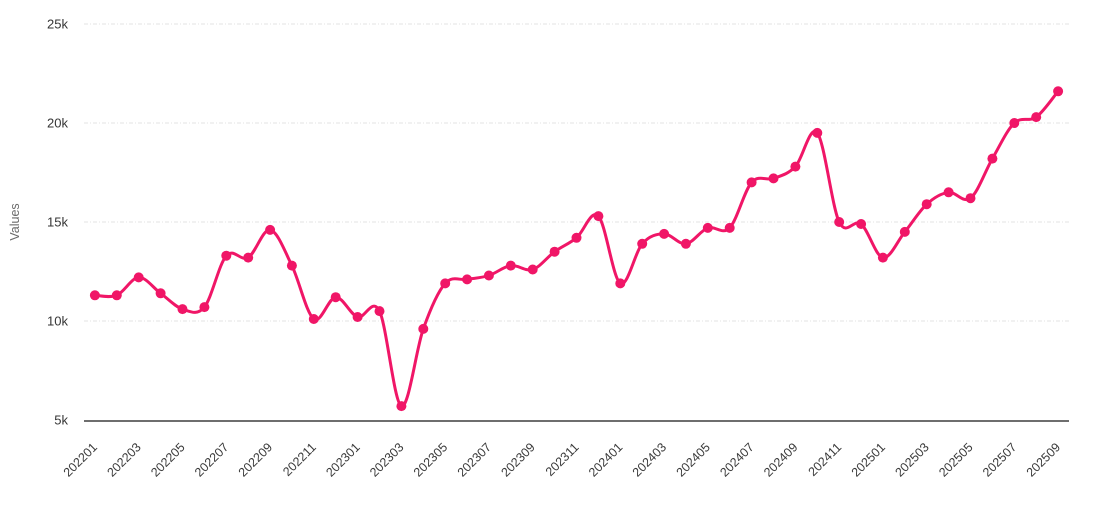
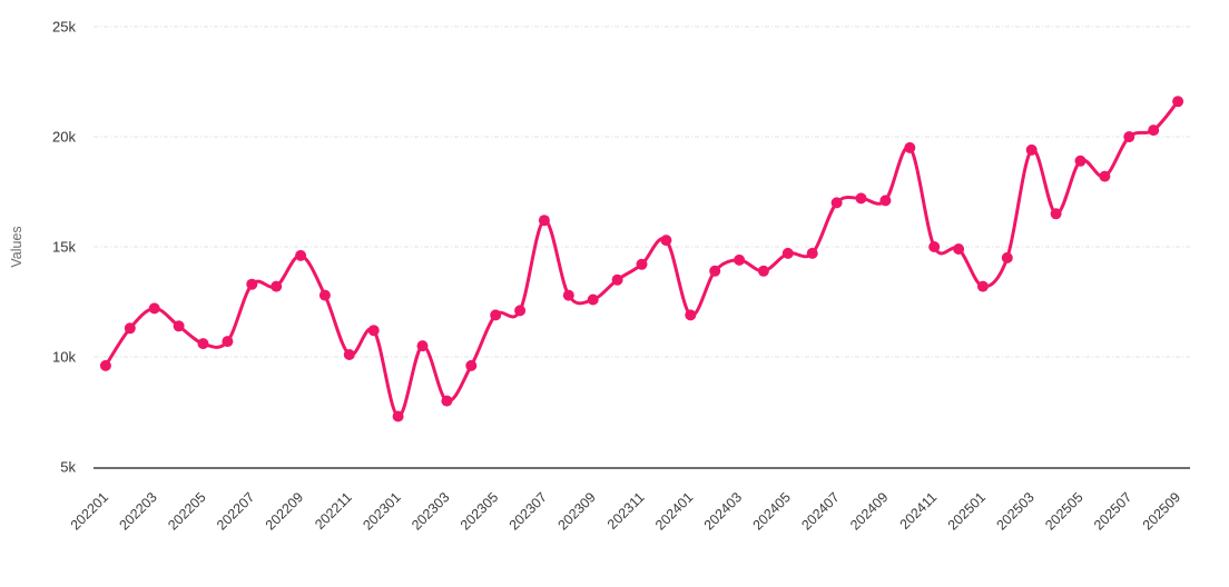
202201: 11.3k -> 9.6k
202301: 10.2k -> 7.3k
202303: 5.7k -> 8.0k
202307: 12.3k -> 16.2k
202409: 17.8k -> 17.1k
202503: 15.9k -> 19.4k
202505: 16.2k -> 18.9k
